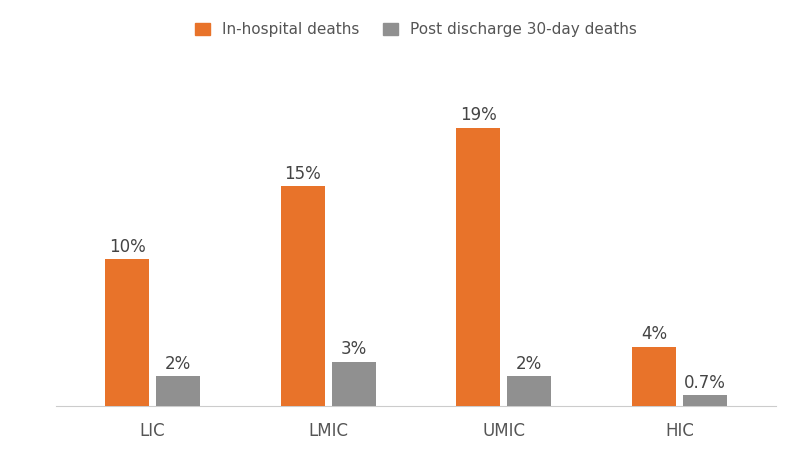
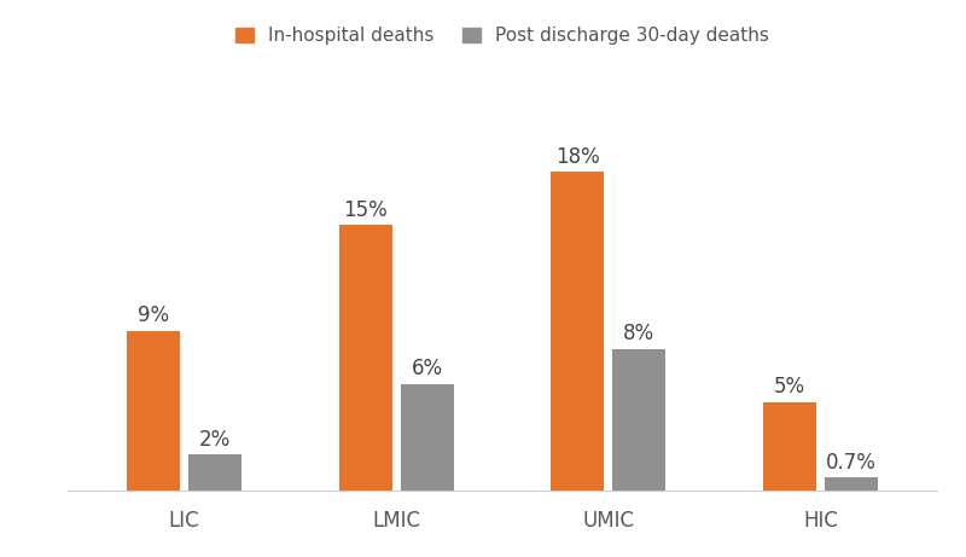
In-hospital deaths/LIC: 10% -> 9%
Post discharge 30-day deaths/LMIC: 3% -> 6%
In-hospital deaths/UMIC: 19% -> 18%
Post discharge 30-day deaths/UMIC: 2% -> 8%
In-hospital deaths/HIC: 4% -> 5%
